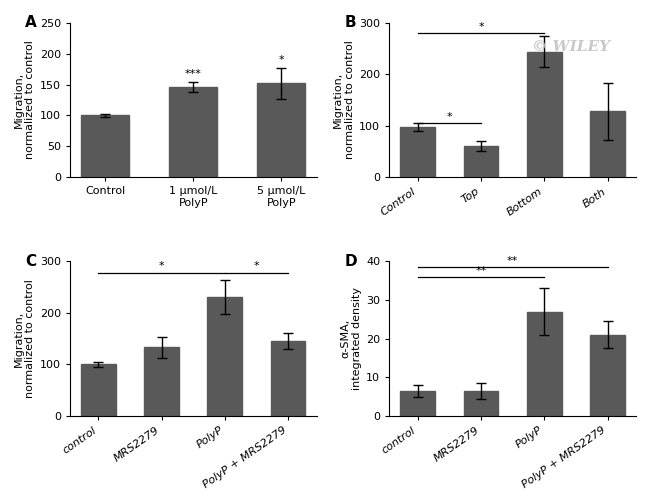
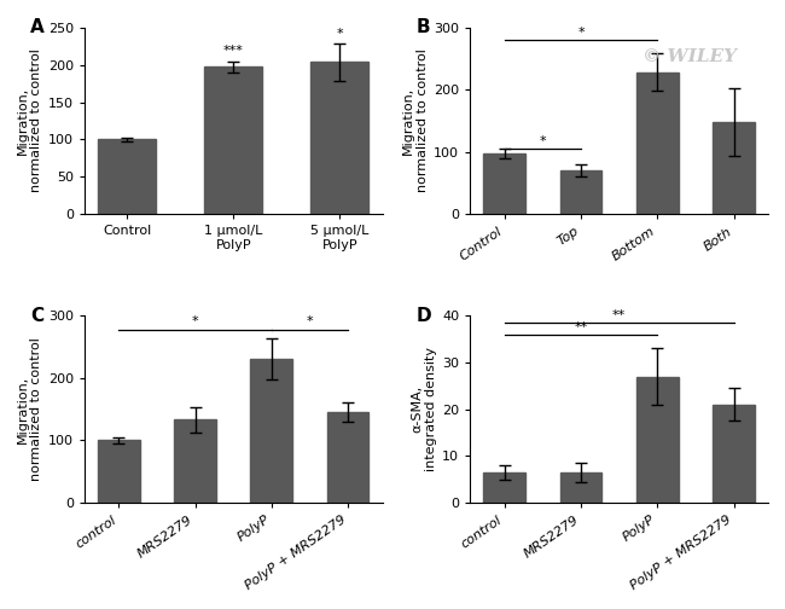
1 μmol/L PolyP: 146 -> 197
5 μmol/L PolyP: 152 -> 204
Top: 60 -> 70
Bottom: 244 -> 228
Both: 128 -> 148
